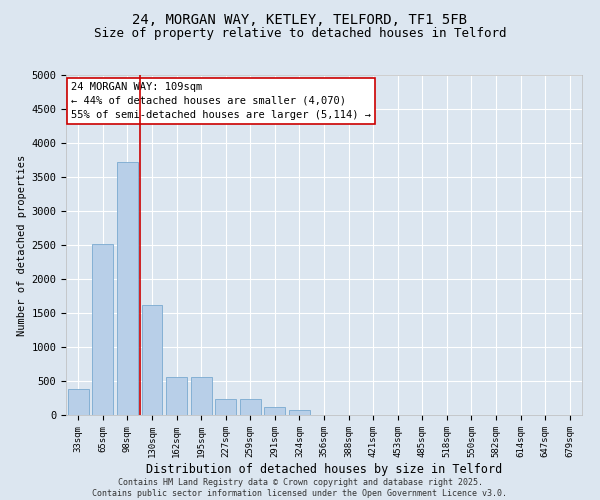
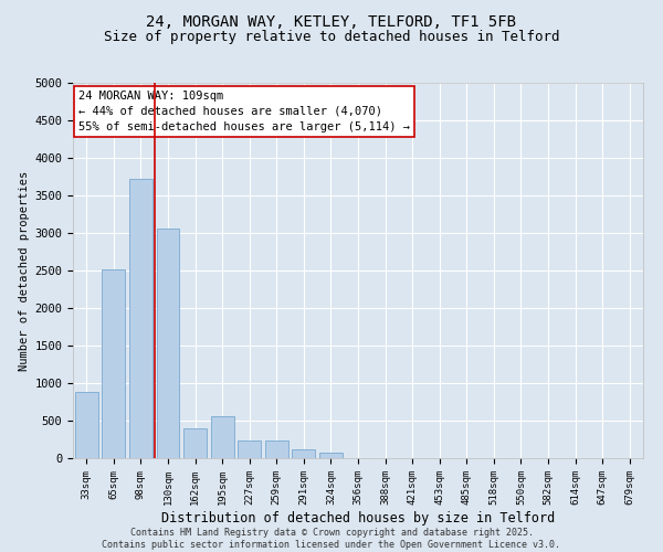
33sqm: 380 -> 880
130sqm: 1620 -> 3060
162sqm: 560 -> 400
